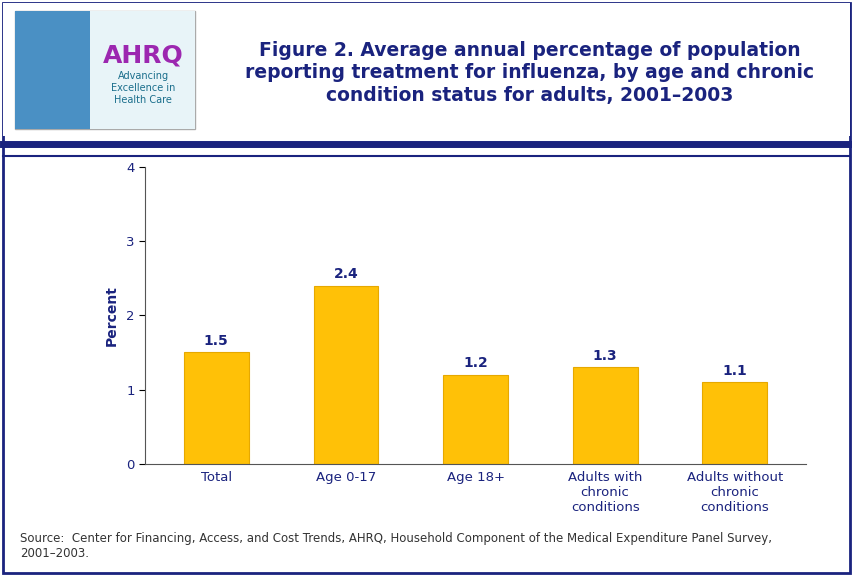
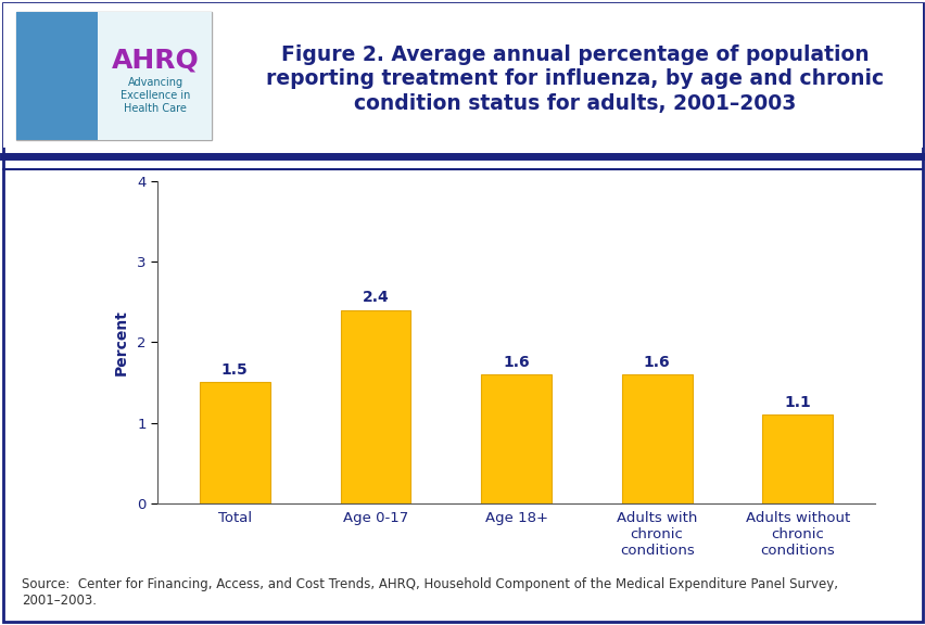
Age 18+: 1.2 -> 1.6
Adults with chronic conditions: 1.3 -> 1.6
